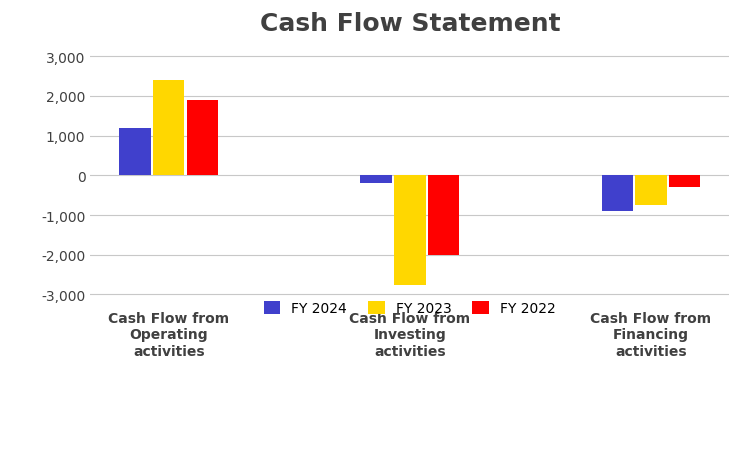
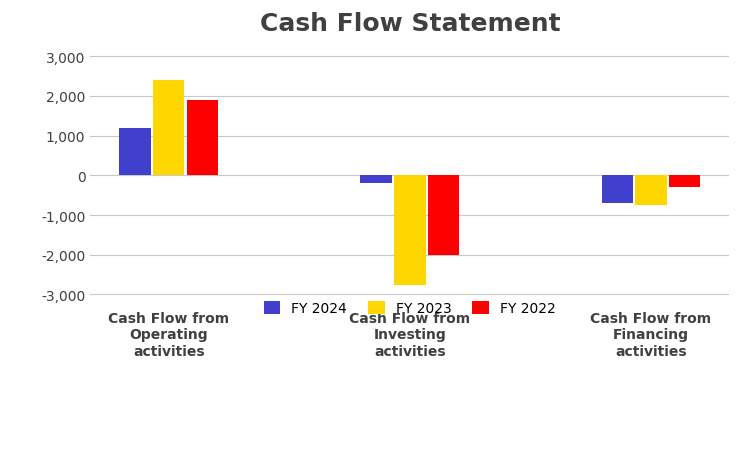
FY 2024/Cash Flow from Financing activities: -900 -> -700
